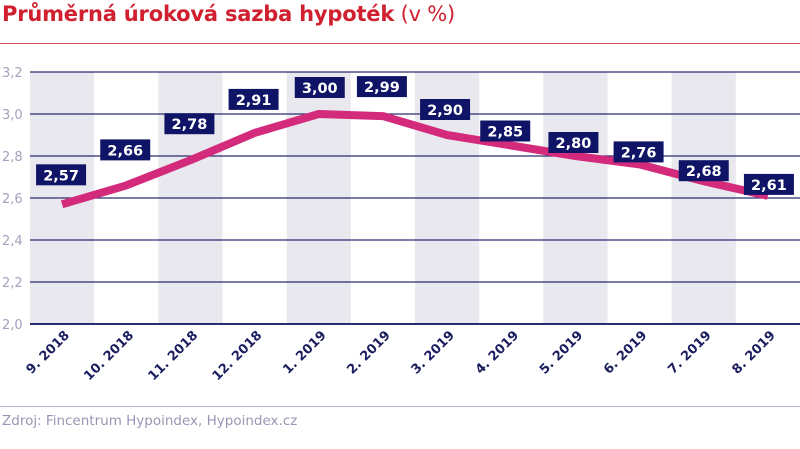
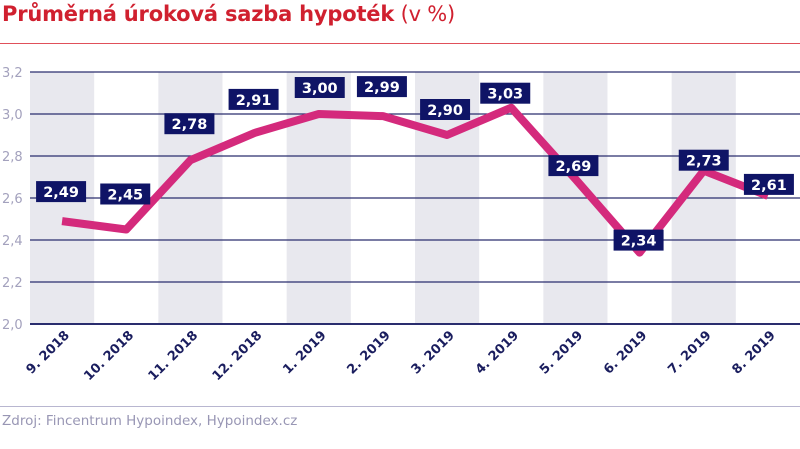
9. 2018: 2,57 -> 2,49
10. 2018: 2,66 -> 2,45
4. 2019: 2,85 -> 3,03
5. 2019: 2,80 -> 2,69
6. 2019: 2,76 -> 2,34
7. 2019: 2,68 -> 2,73
